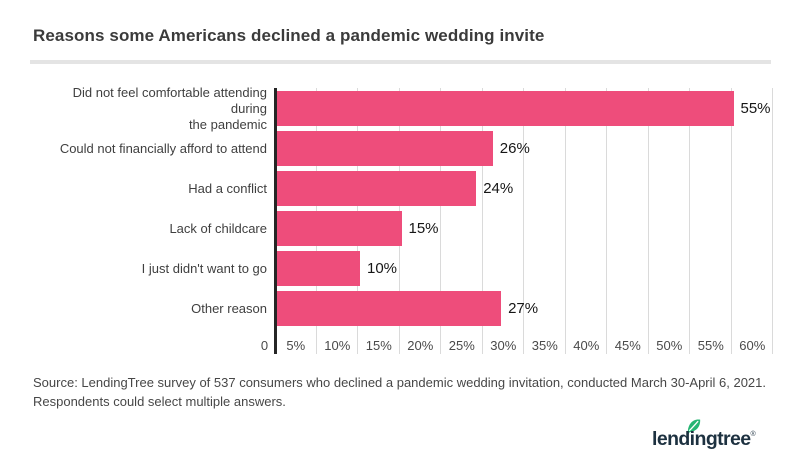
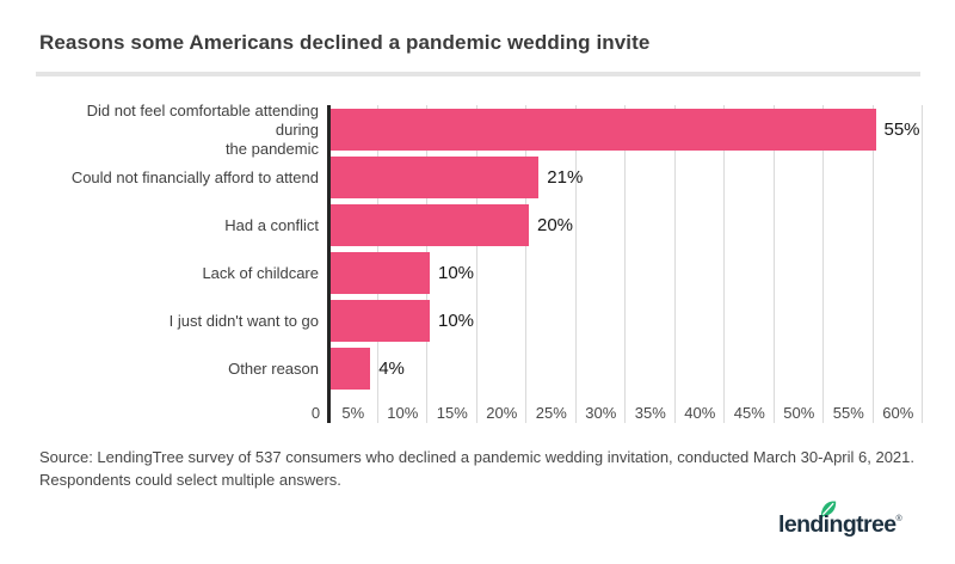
Could not financially afford to attend: 26% -> 21%
Had a conflict: 24% -> 20%
Lack of childcare: 15% -> 10%
Other reason: 27% -> 4%
